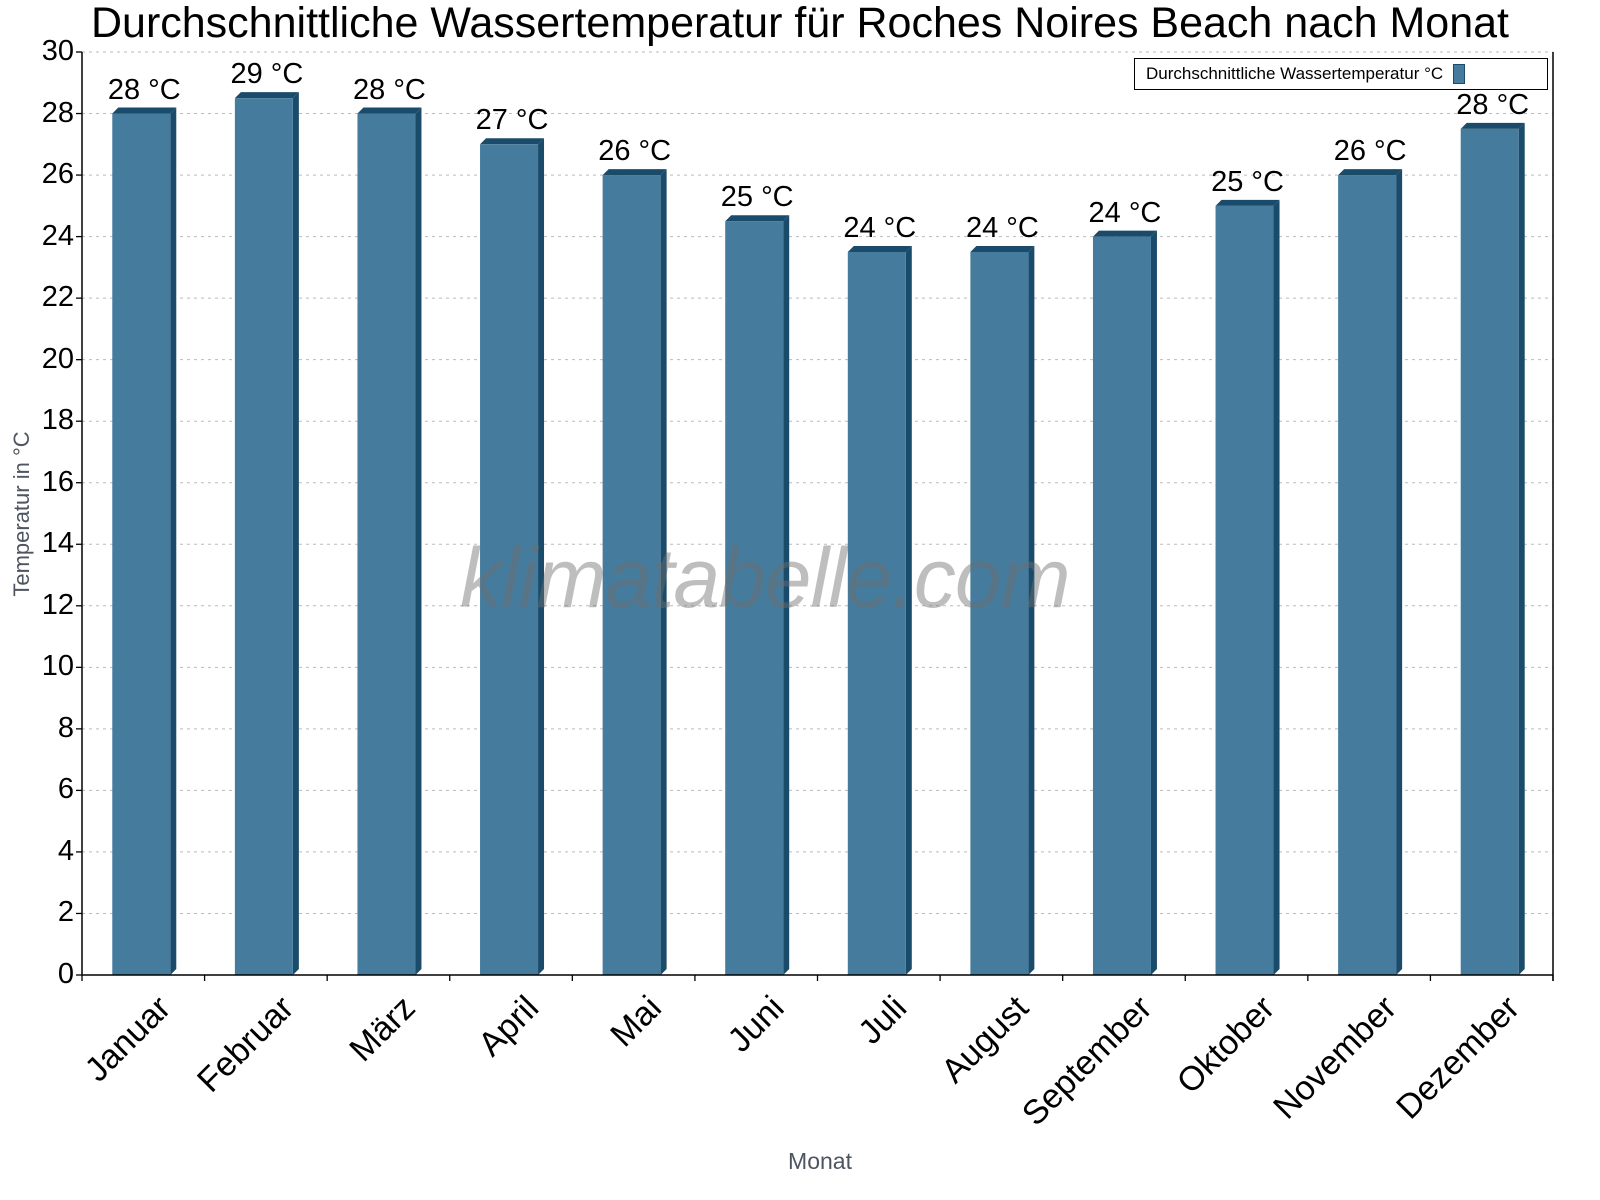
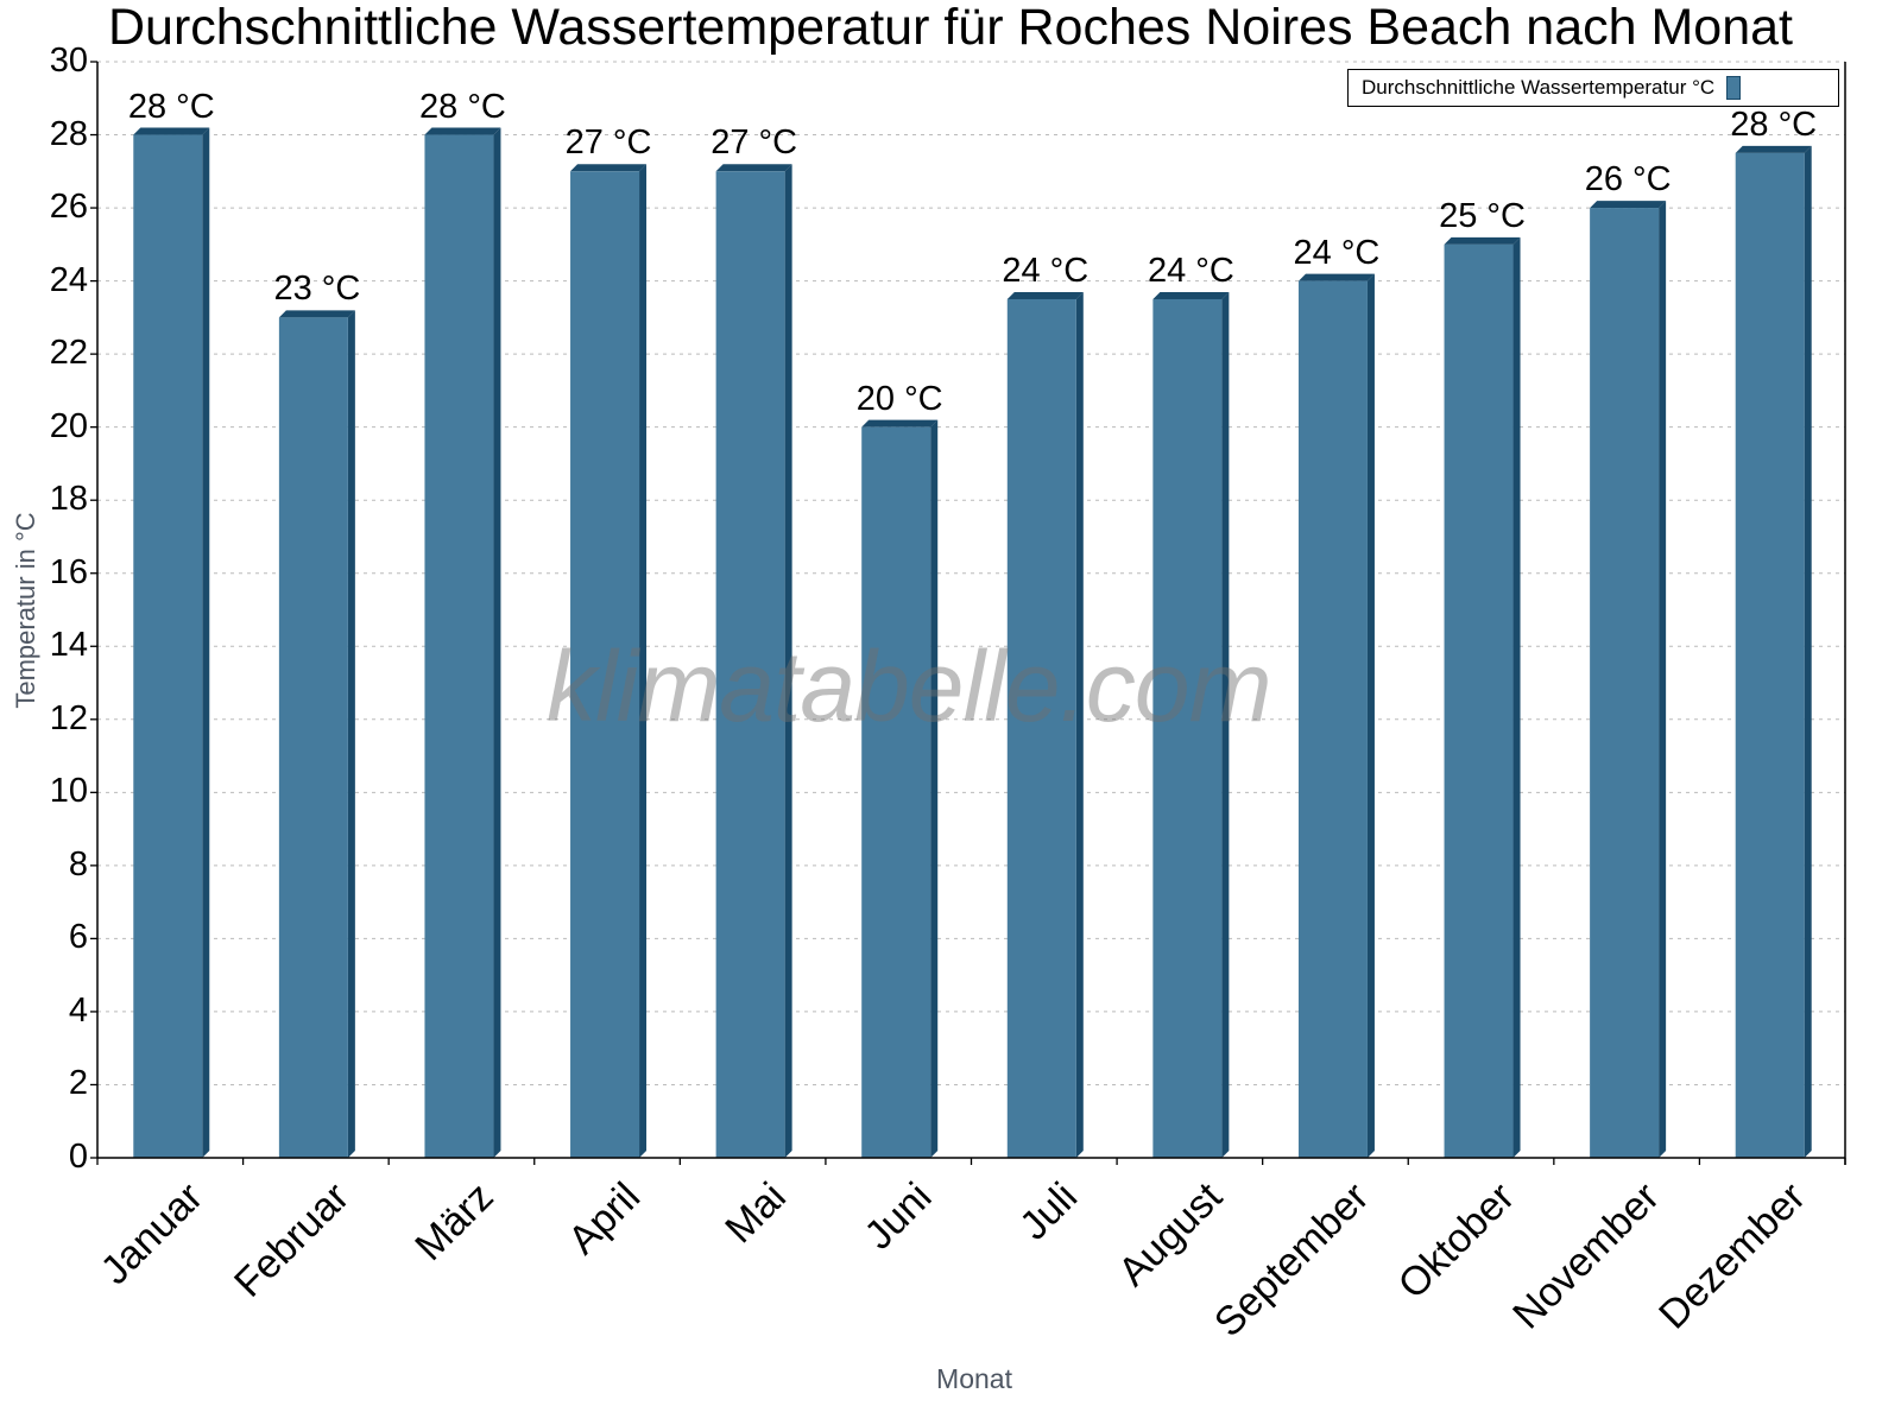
Februar: 29 -> 23
Mai: 26 -> 27
Juni: 25 -> 20
